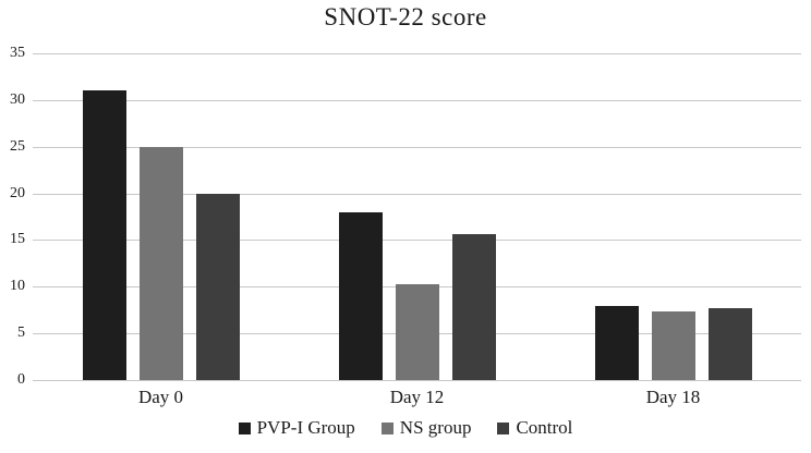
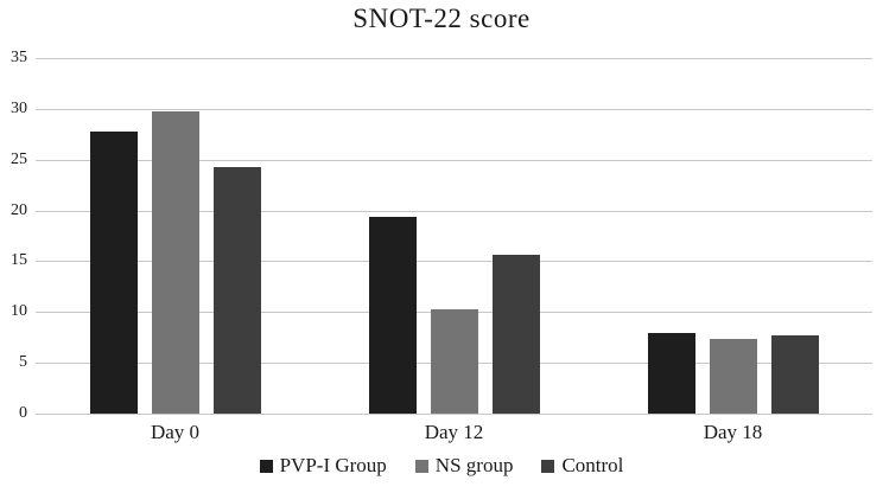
PVP-I Group/Day 0: 31 -> 28
NS group/Day 0: 25 -> 30
Control/Day 0: 20 -> 24
PVP-I Group/Day 12: 18 -> 19
